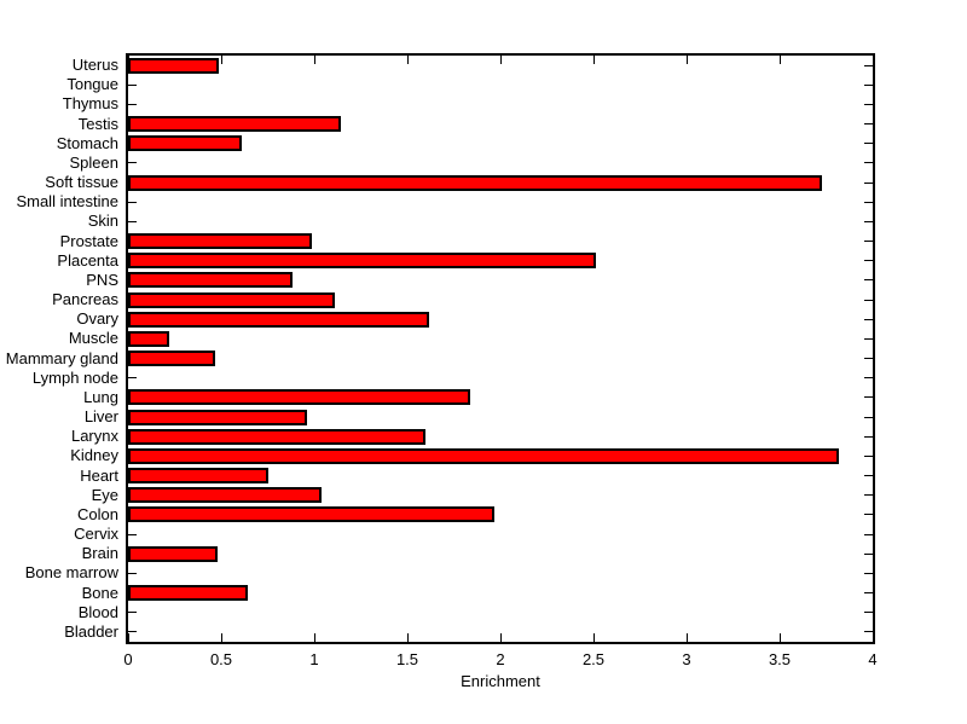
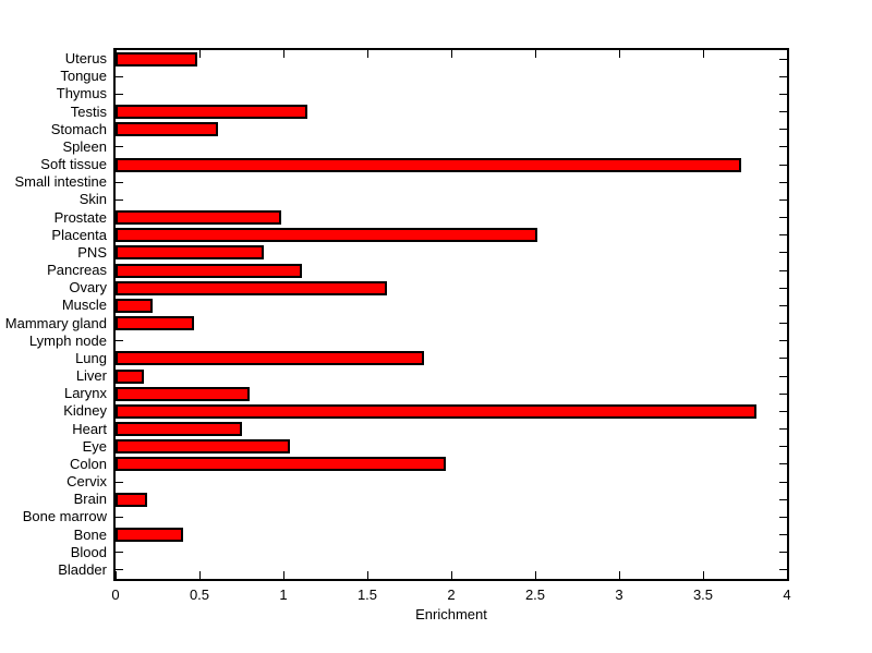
Liver: 0.96 -> 0.17
Larynx: 1.60 -> 0.80
Brain: 0.48 -> 0.19
Bone: 0.64 -> 0.40
